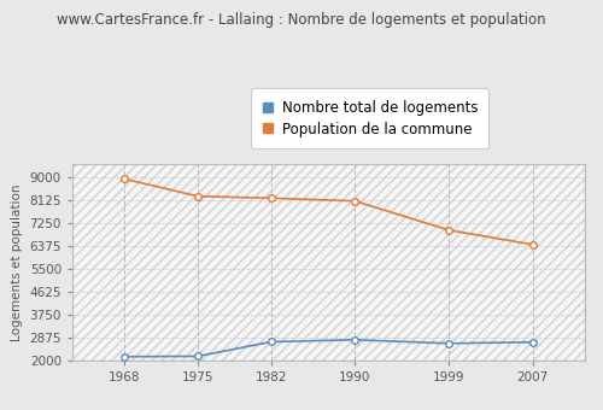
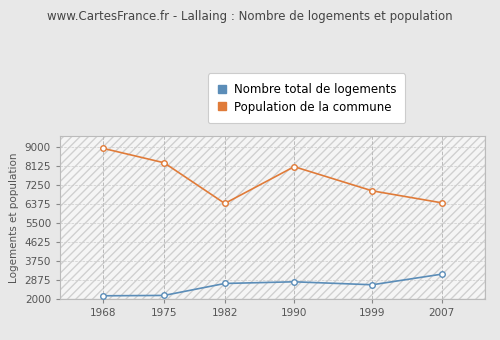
Population de la commune/1982: 8200 -> 6400
Nombre total de logements/2007: 2710 -> 3150
